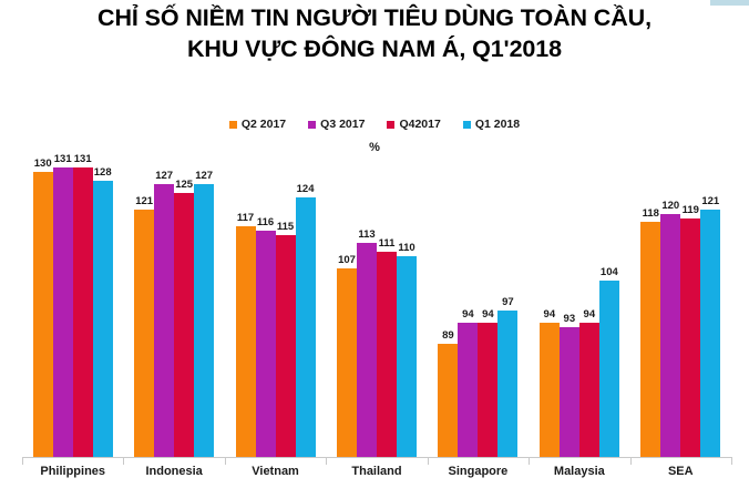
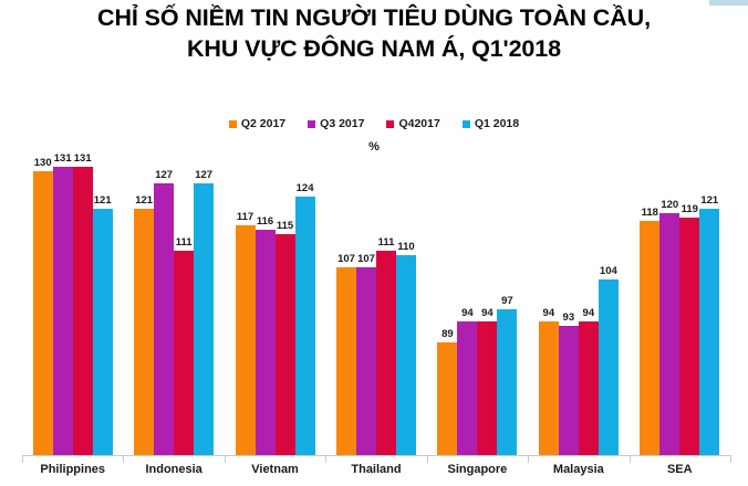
Q1 2018/Philippines: 128 -> 121
Q42017/Indonesia: 125 -> 111
Q3 2017/Thailand: 113 -> 107
